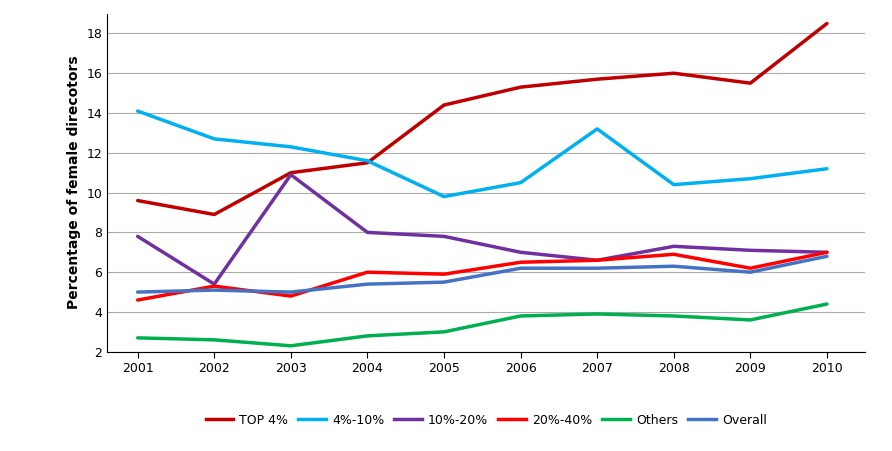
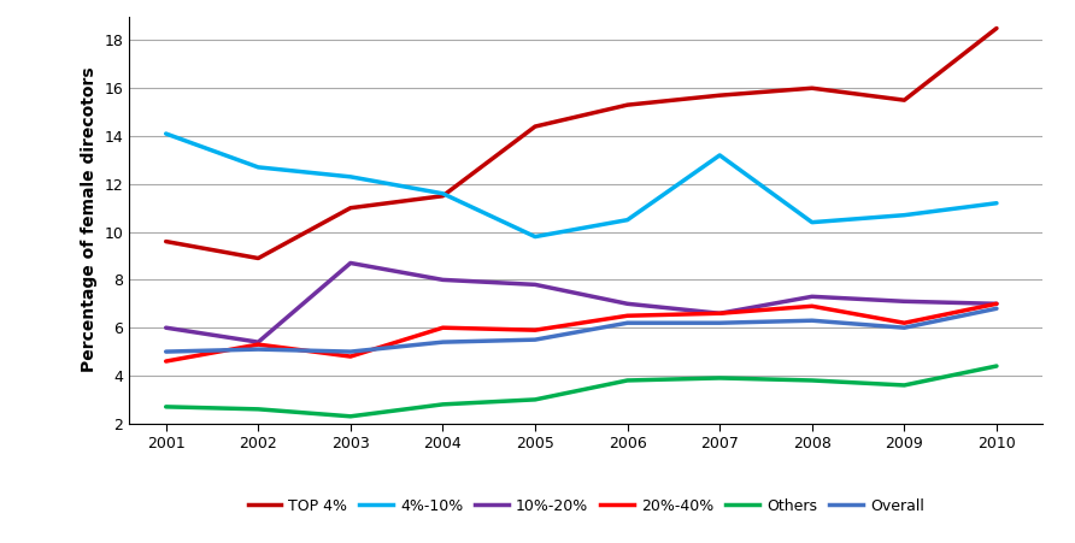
10%-20%/2001: 7.8 -> 6.0
10%-20%/2003: 10.9 -> 8.7
